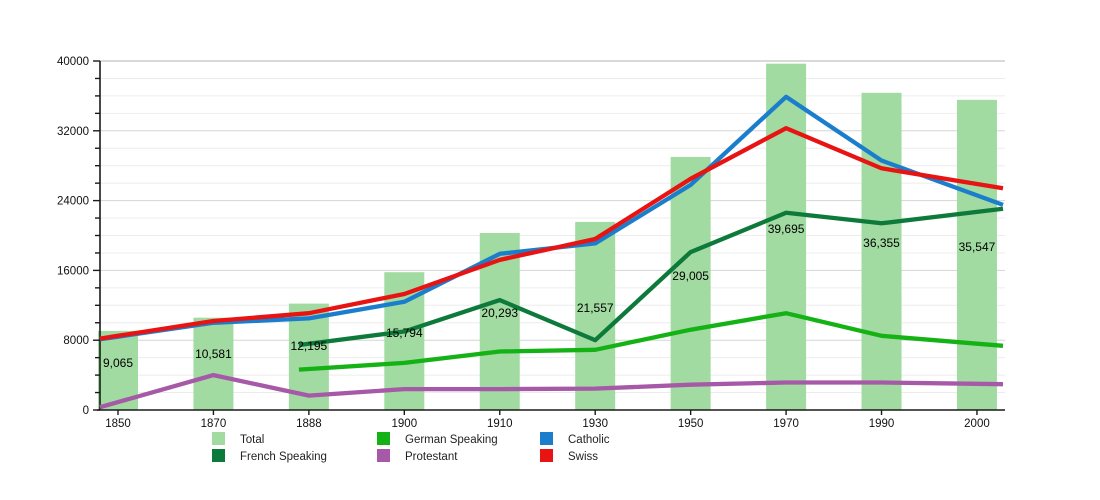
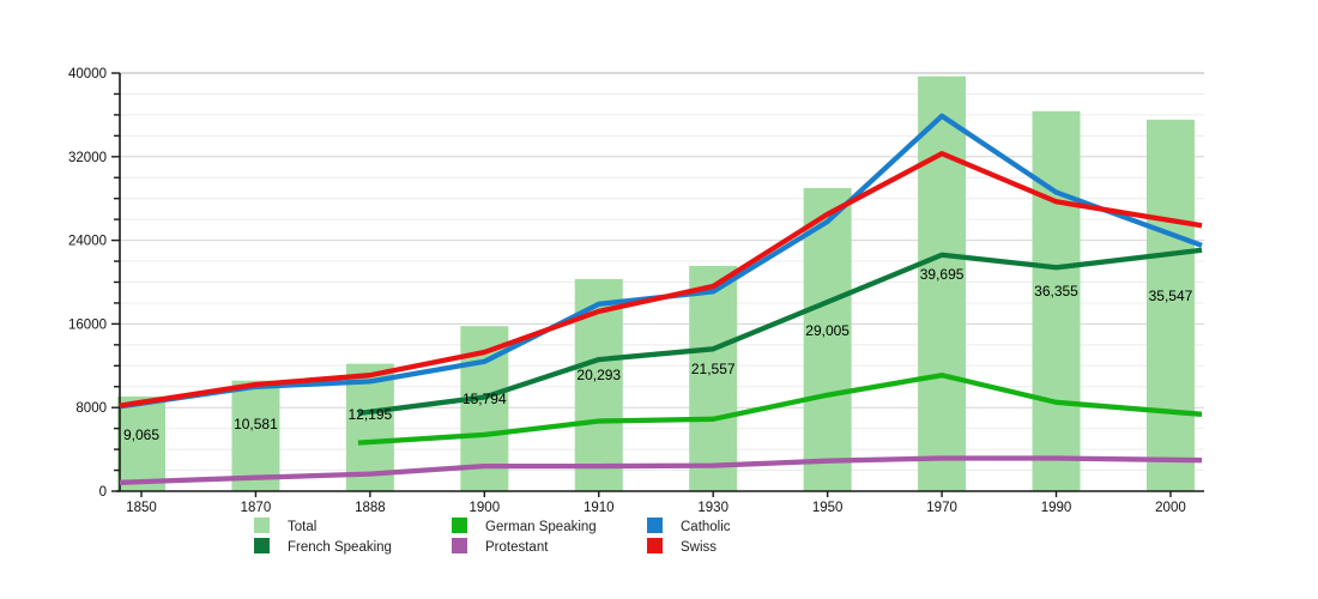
Protestant/1870: 4000 -> 1000
French Speaking/1930: 8000 -> 14000
